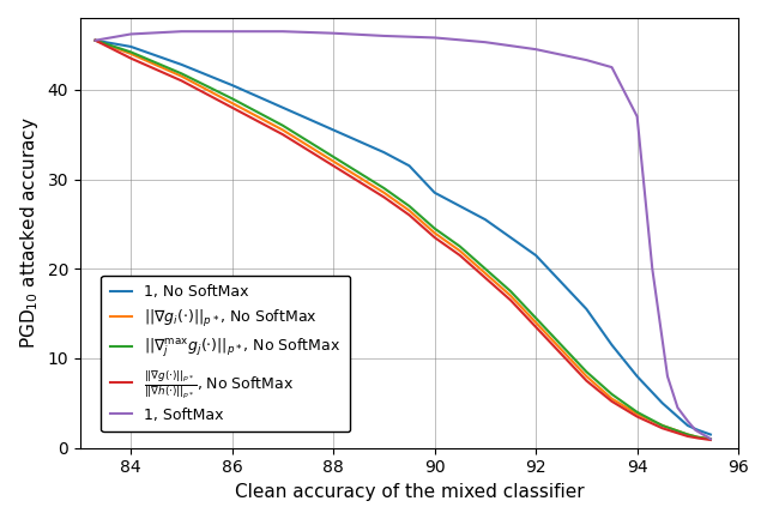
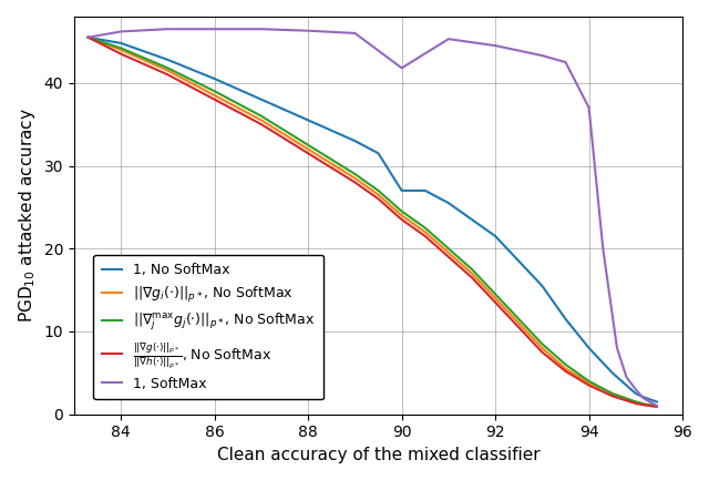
1, No SoftMax/90: 28.5 -> 27.0
1, SoftMax/90: 45.8 -> 41.8
